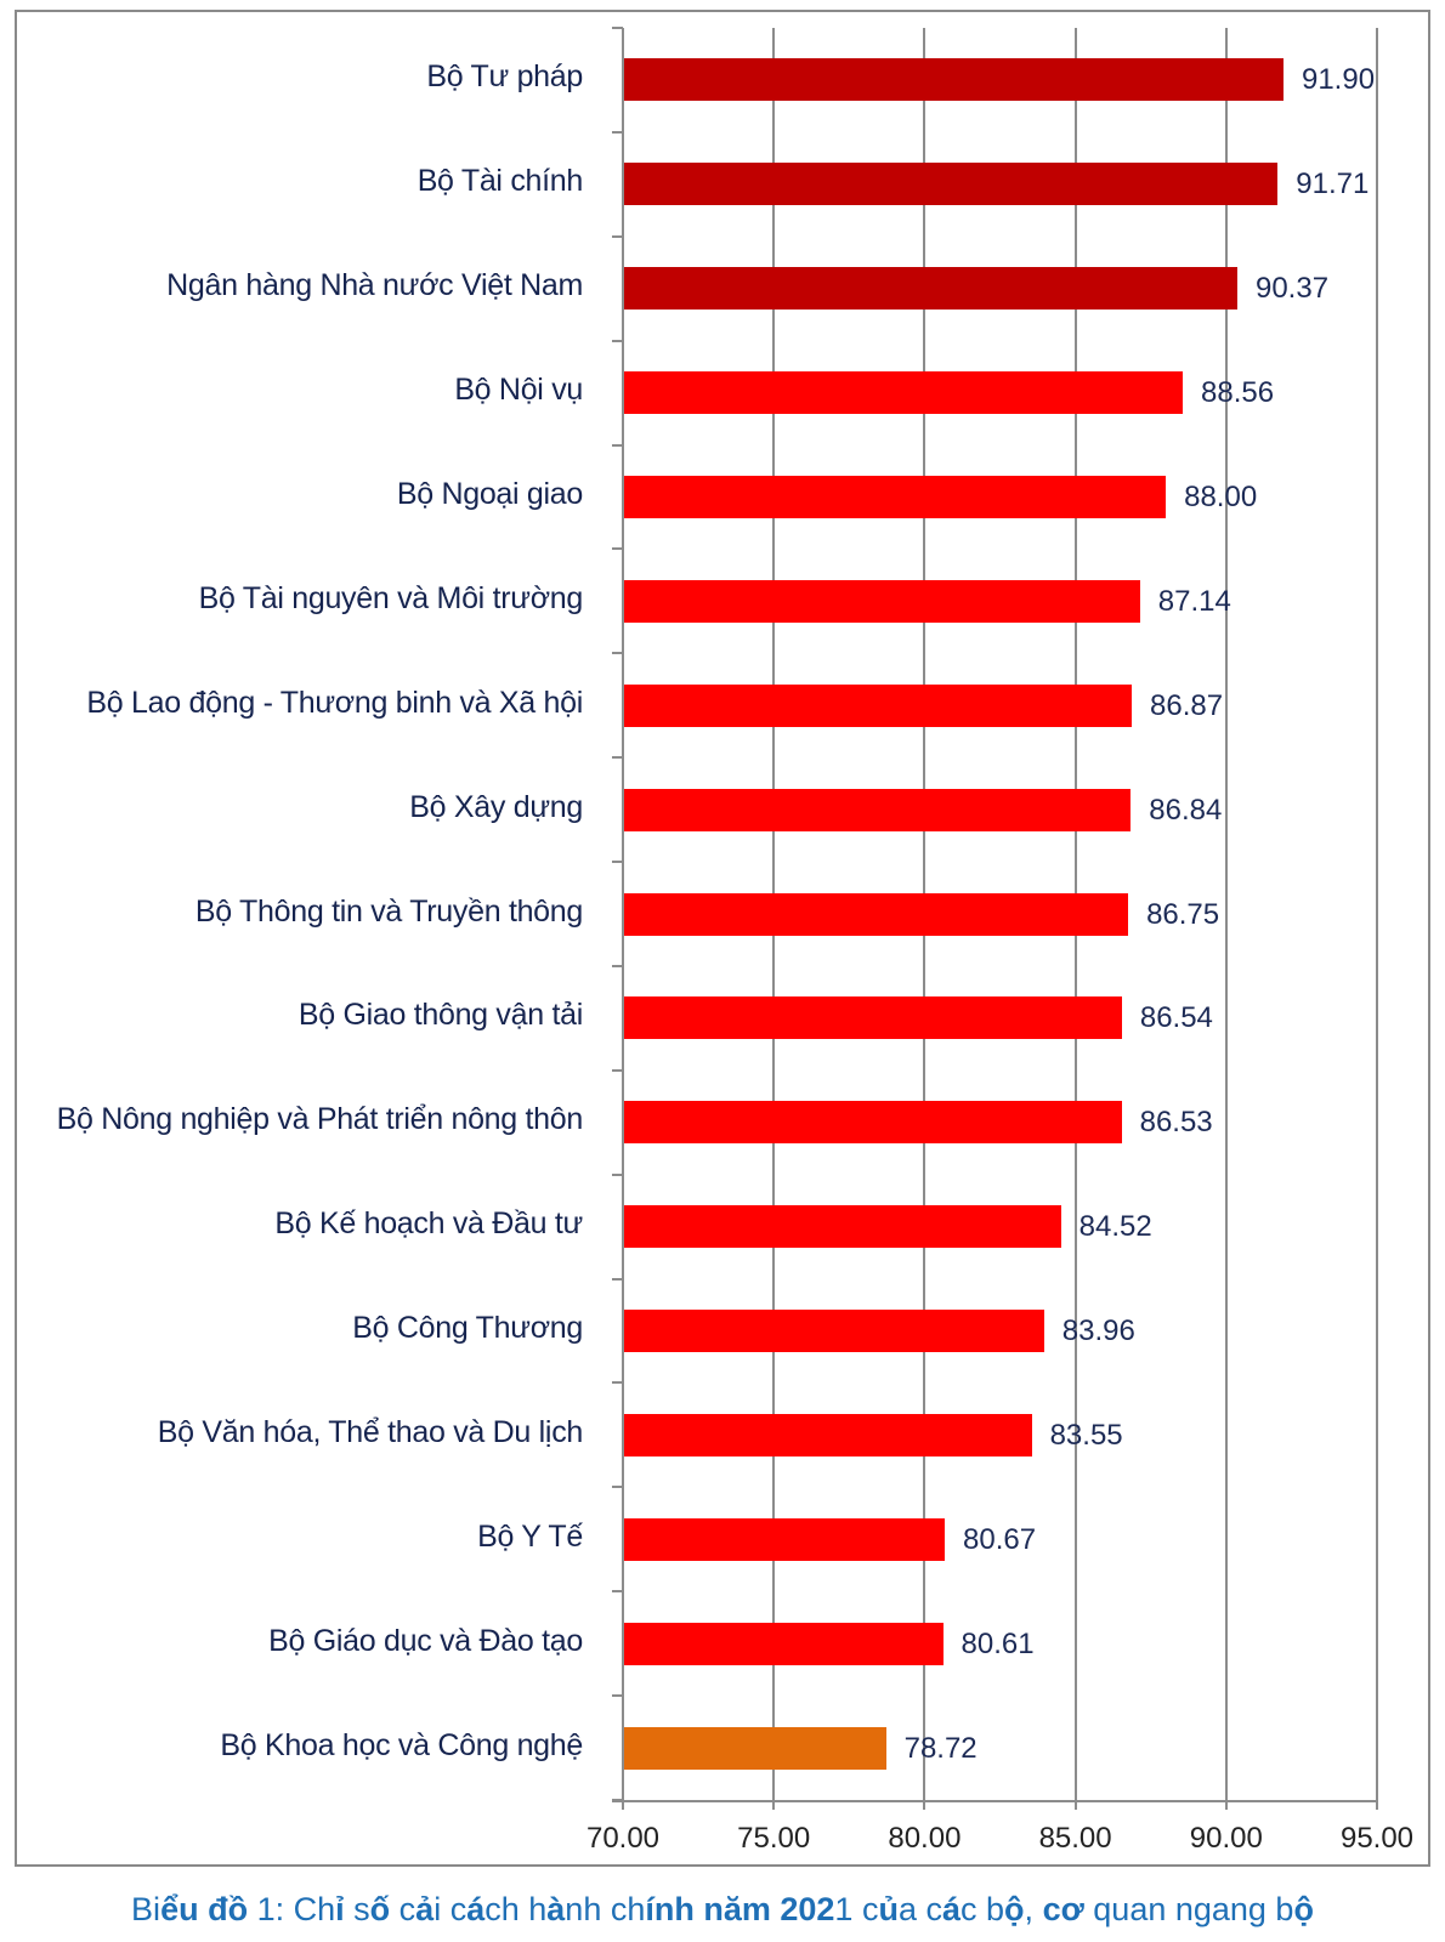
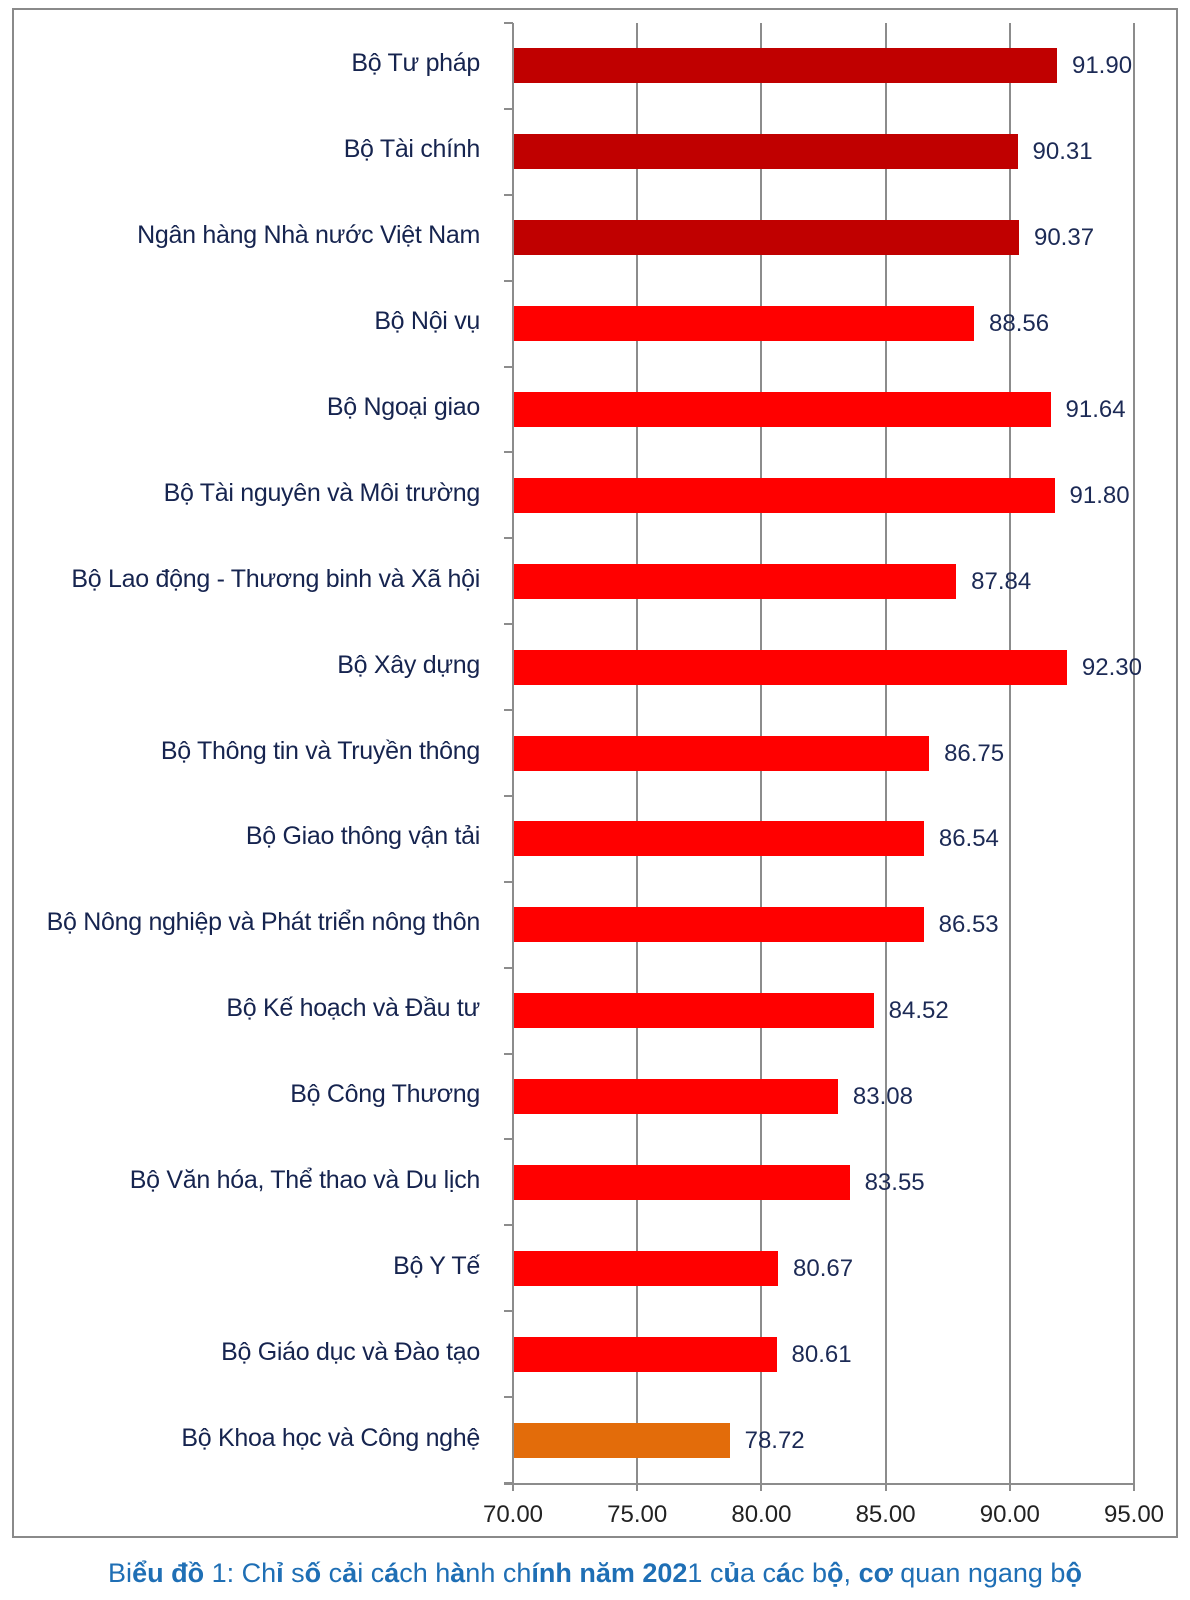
Bộ Tài chính: 91.71 -> 90.31
Bộ Ngoại giao: 88.00 -> 91.64
Bộ Tài nguyên và Môi trường: 87.14 -> 91.80
Bộ Lao động - Thương binh và Xã hội: 86.87 -> 87.84
Bộ Xây dựng: 86.84 -> 92.30
Bộ Công Thương: 83.96 -> 83.08
